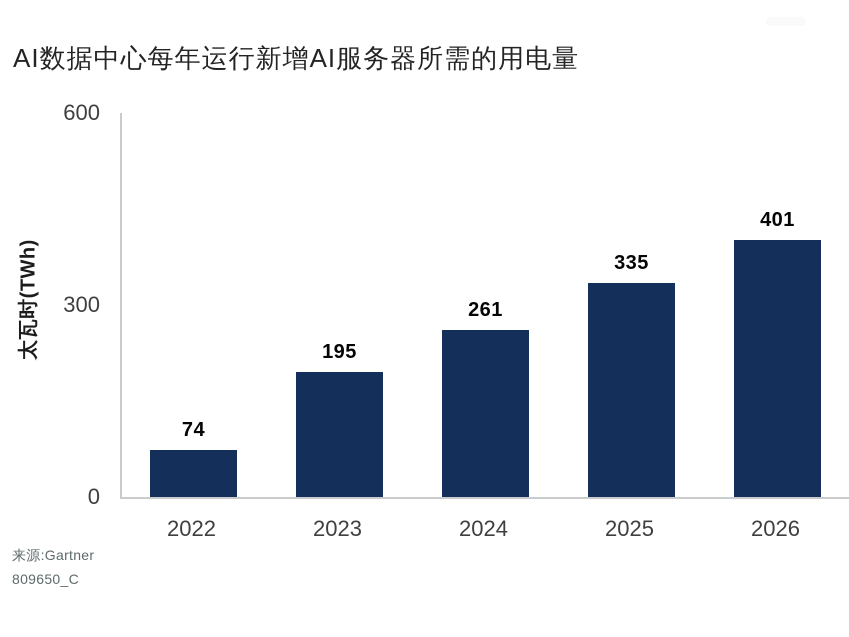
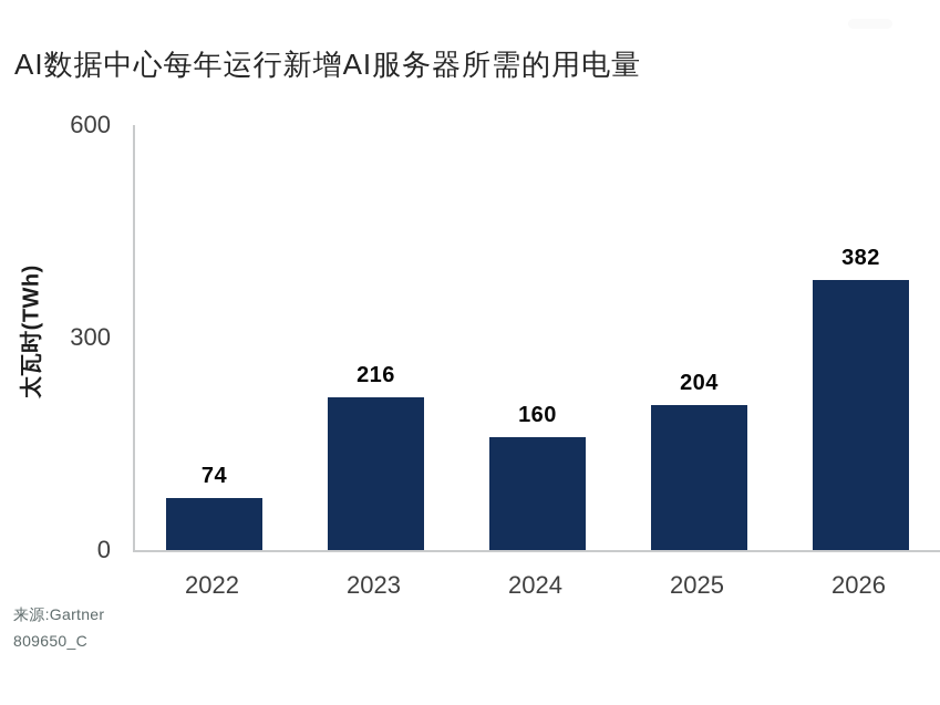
2023: 195 -> 216
2024: 261 -> 160
2025: 335 -> 204
2026: 401 -> 382
